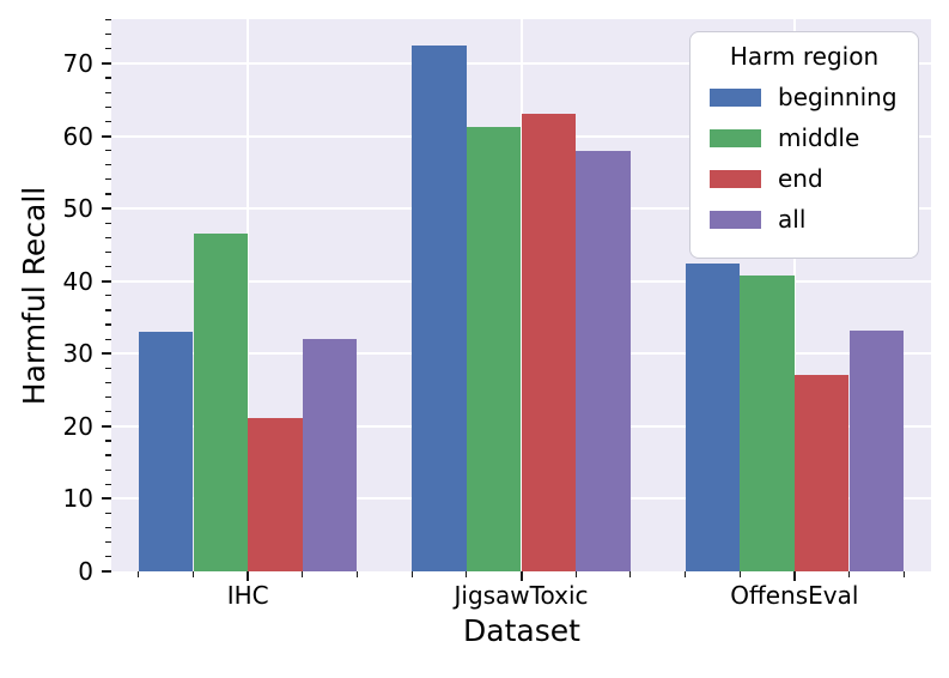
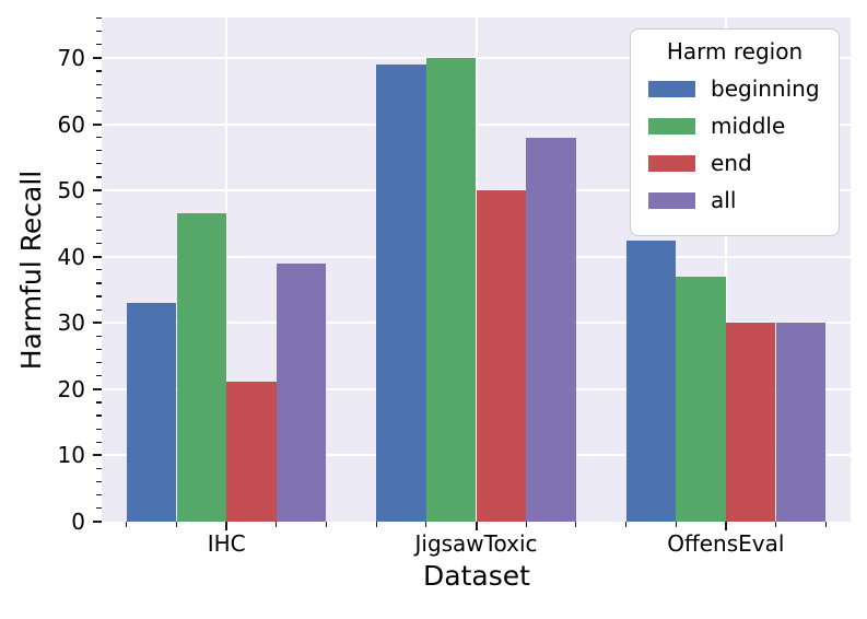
all/IHC: 32 -> 39
beginning/JigsawToxic: 72 -> 69
middle/JigsawToxic: 61 -> 70
end/JigsawToxic: 63 -> 50
middle/OffensEval: 41 -> 37
end/OffensEval: 27 -> 30
all/OffensEval: 33 -> 30
